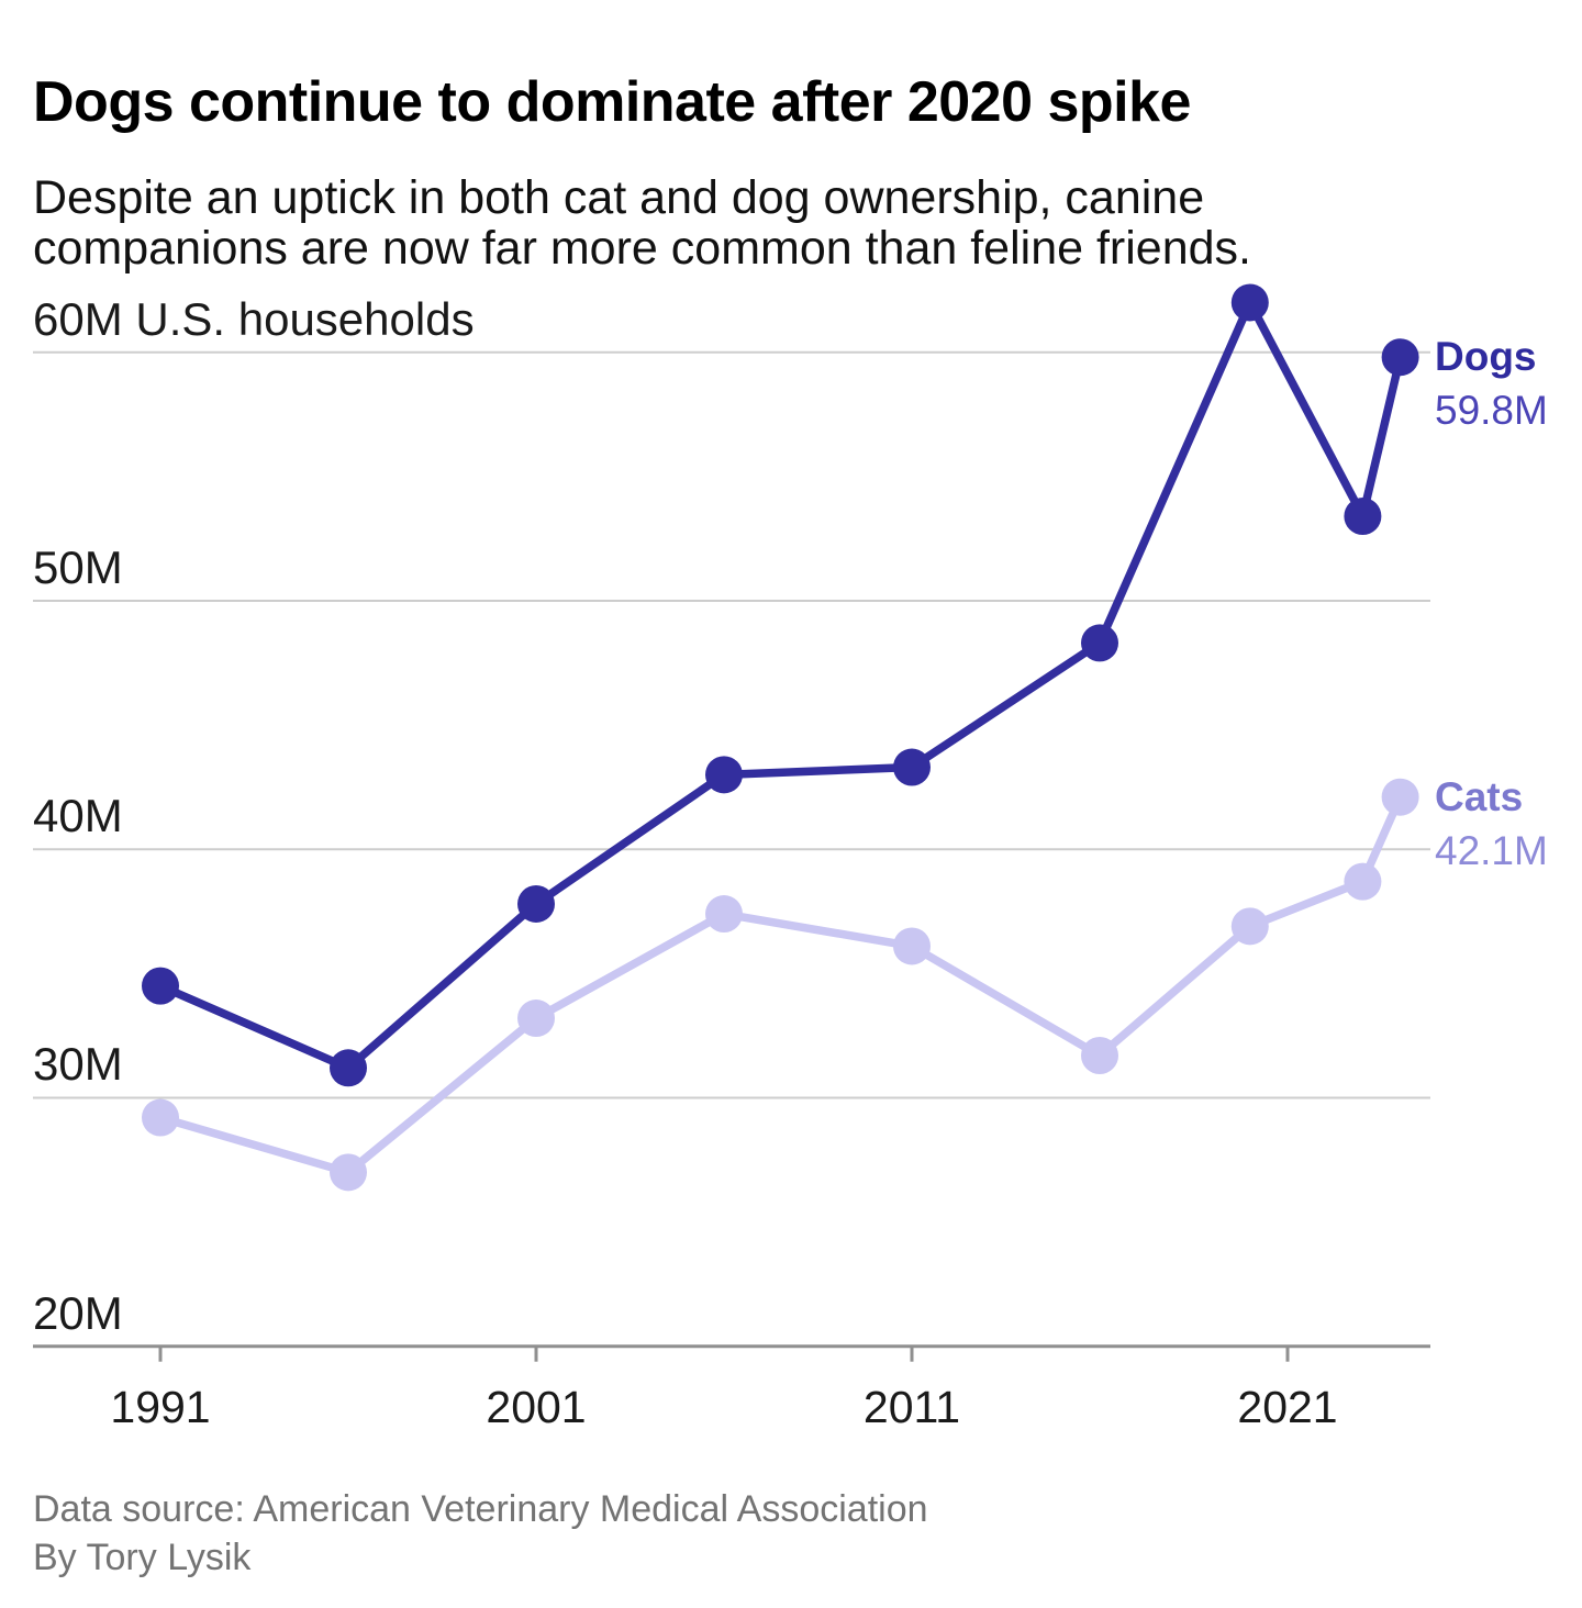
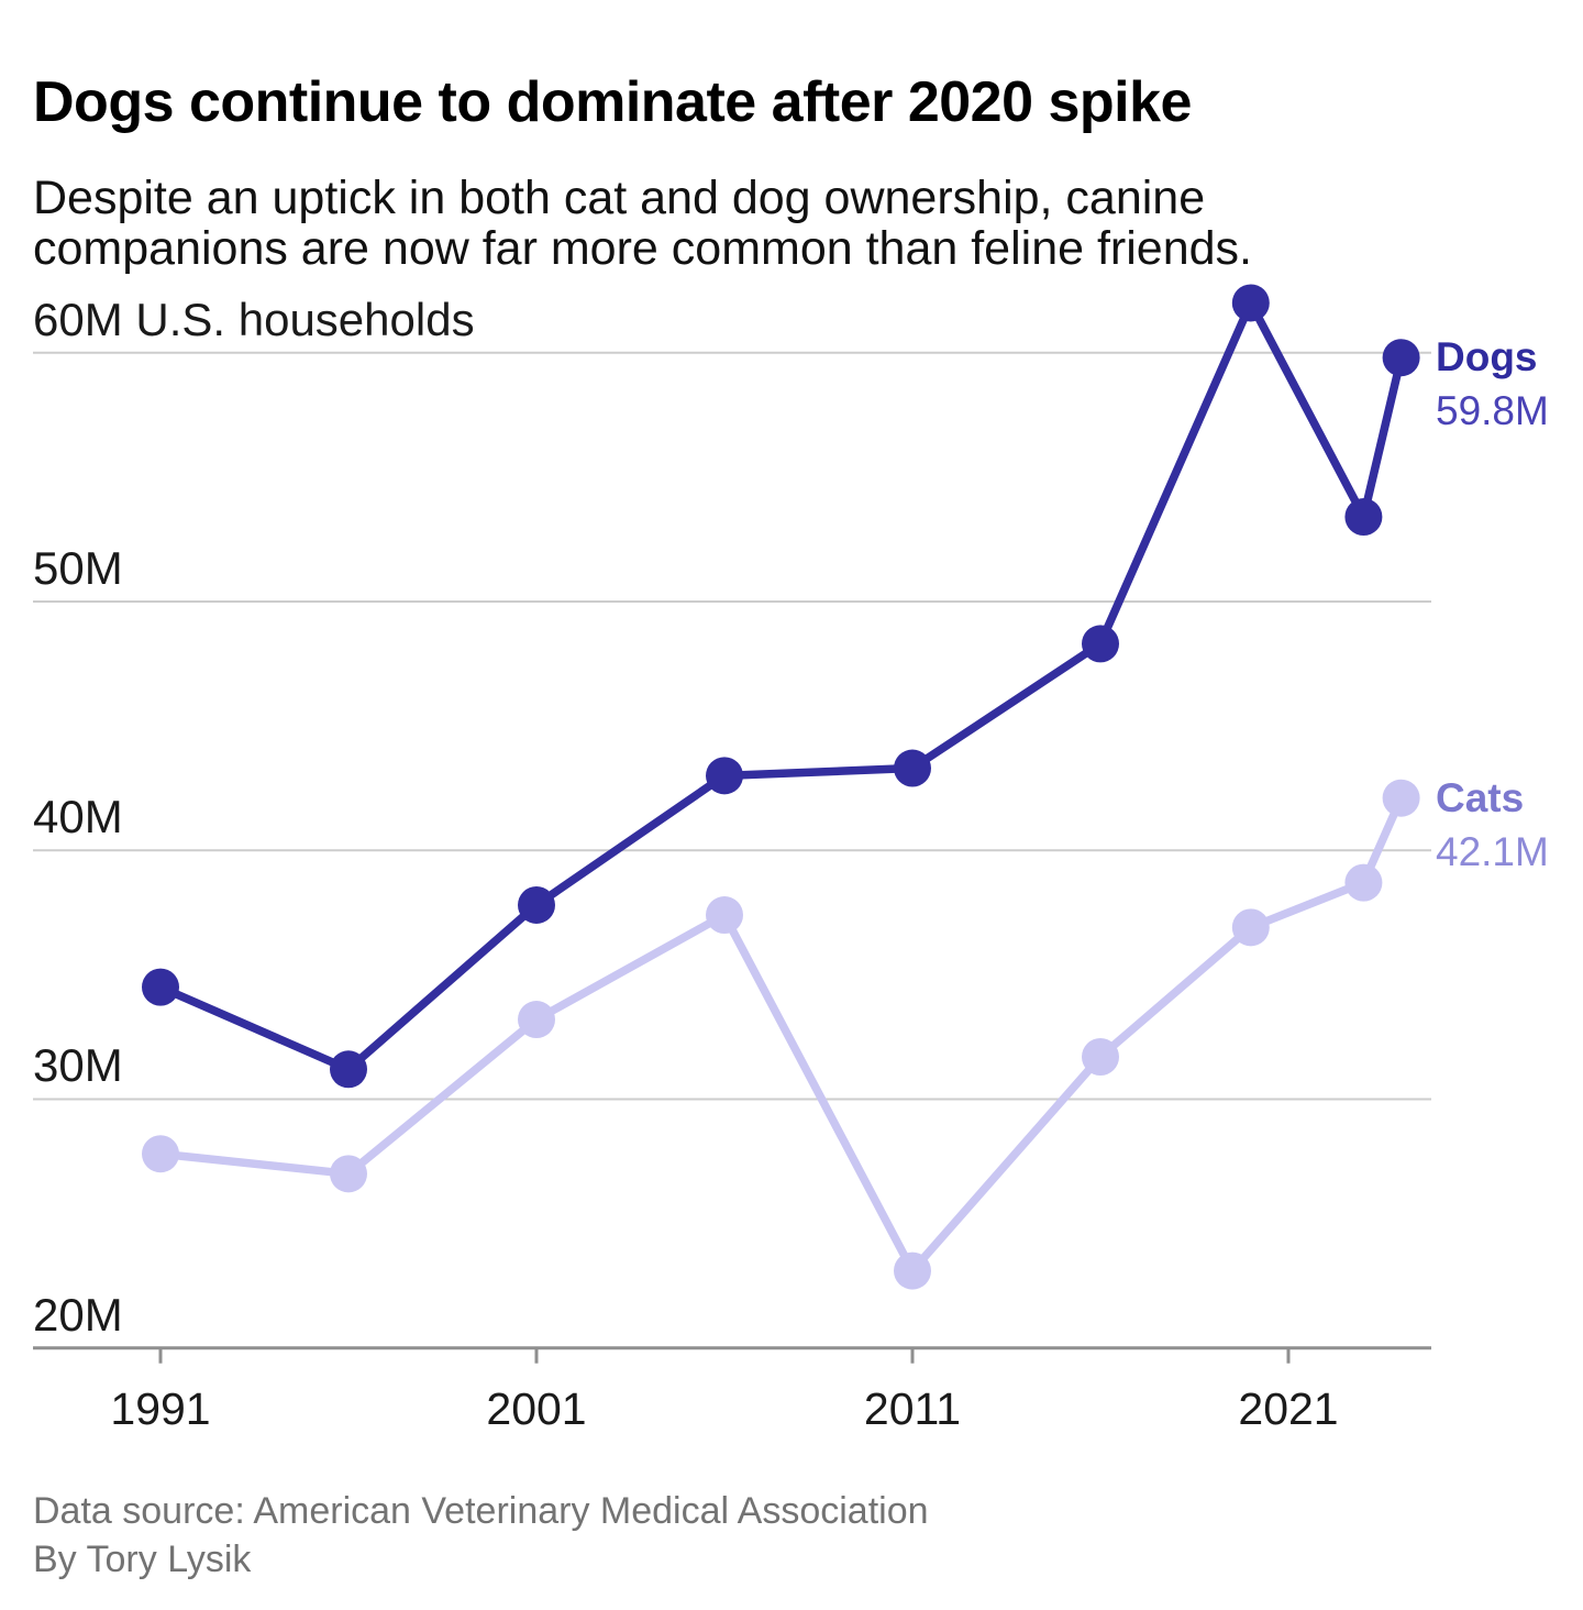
Cats/1991: 29.2M -> 27.8M
Cats/2011: 36.1M -> 23.1M
